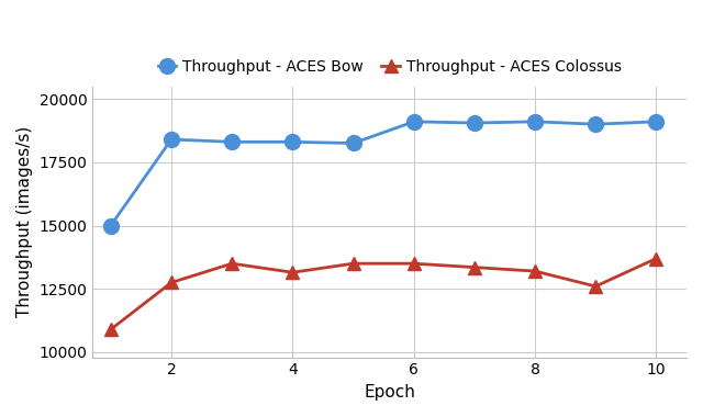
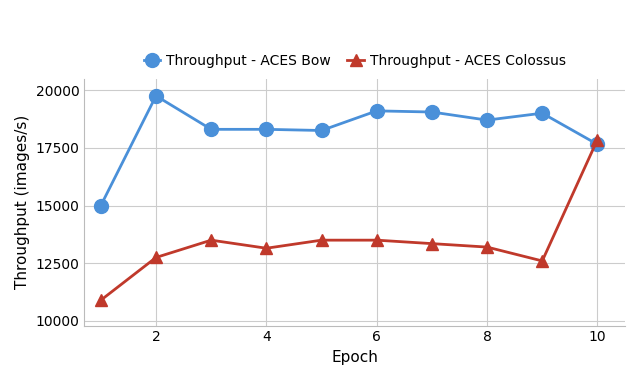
Throughput - ACES Bow/2: 18400 -> 19750
Throughput - ACES Bow/8: 19100 -> 18700
Throughput - ACES Bow/10: 19100 -> 17650
Throughput - ACES Colossus/10: 13700 -> 17850
